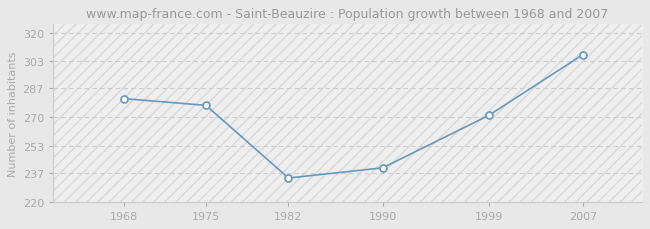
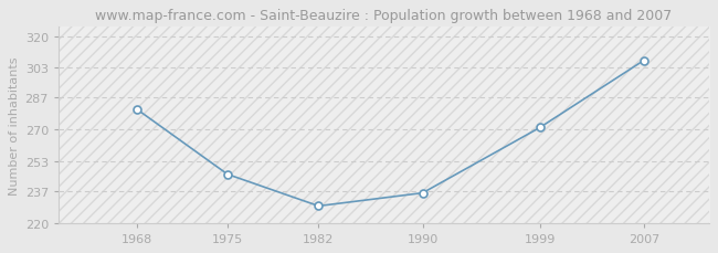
1975: 277 -> 246
1982: 234 -> 229
1990: 240 -> 236
